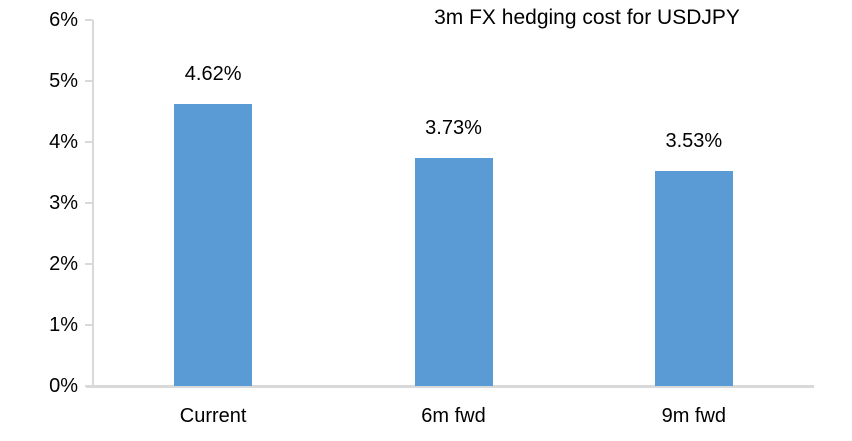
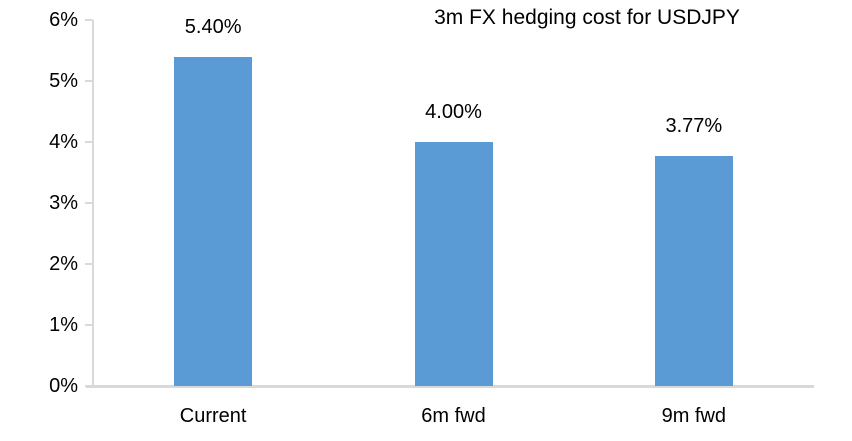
Current: 4.62% -> 5.40%
6m fwd: 3.73% -> 4.00%
9m fwd: 3.53% -> 3.77%
